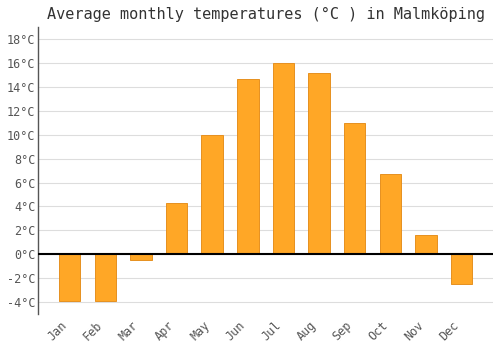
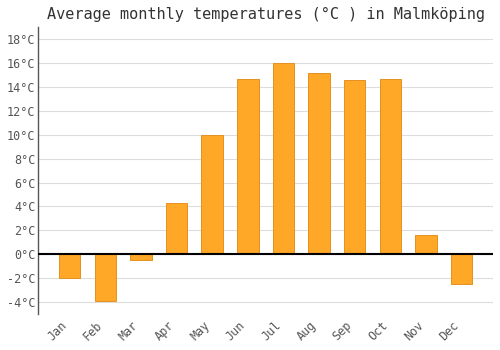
Jan: -3.9°C -> -2.0°C
Sep: 11.0°C -> 14.6°C
Oct: 6.7°C -> 14.7°C
